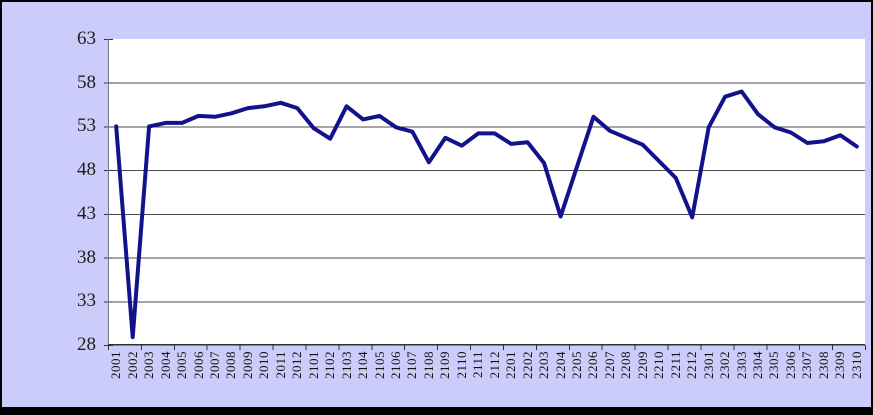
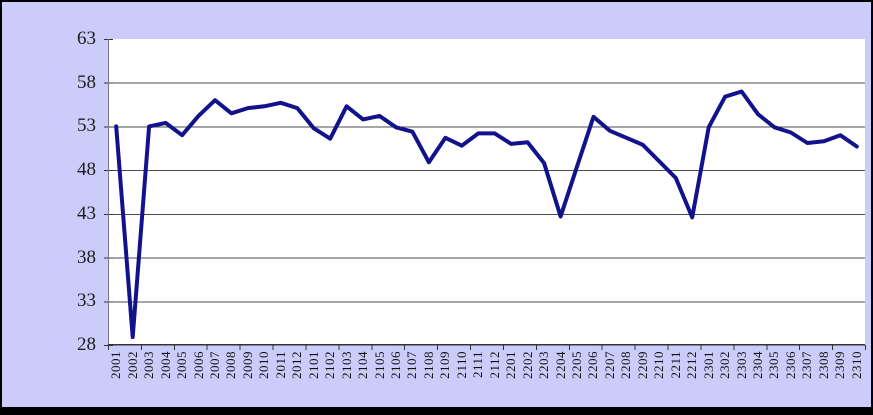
2005: 53 -> 52
2007: 54 -> 56
